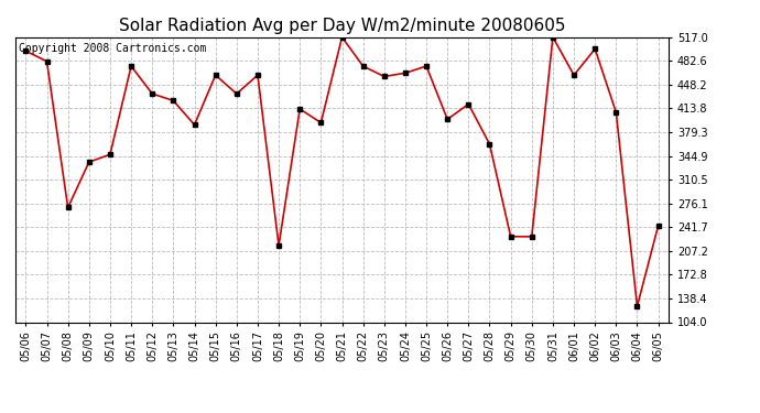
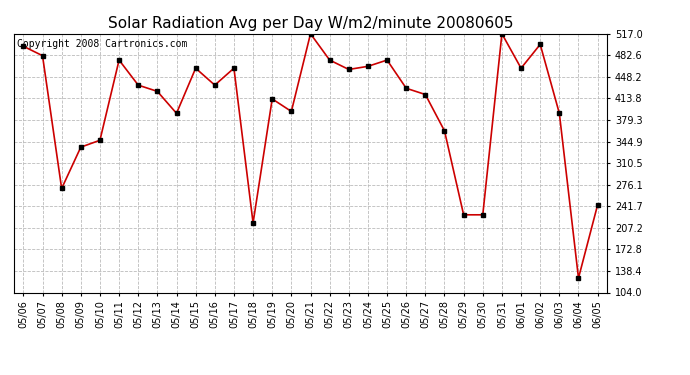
05/26: 398 -> 430
06/03: 408 -> 390
